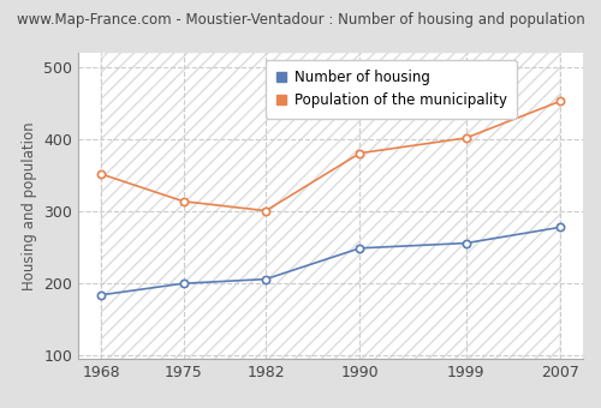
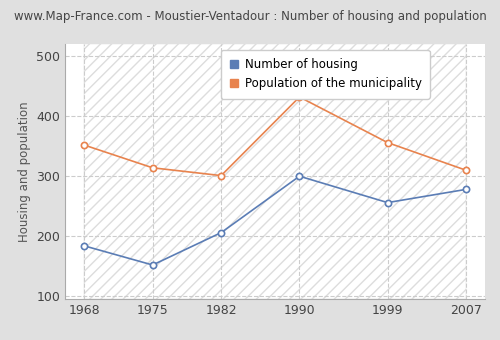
Number of housing/1975: 200 -> 152
Number of housing/1990: 249 -> 300
Population of the municipality/1990: 381 -> 432
Population of the municipality/1999: 402 -> 356
Population of the municipality/2007: 453 -> 310
